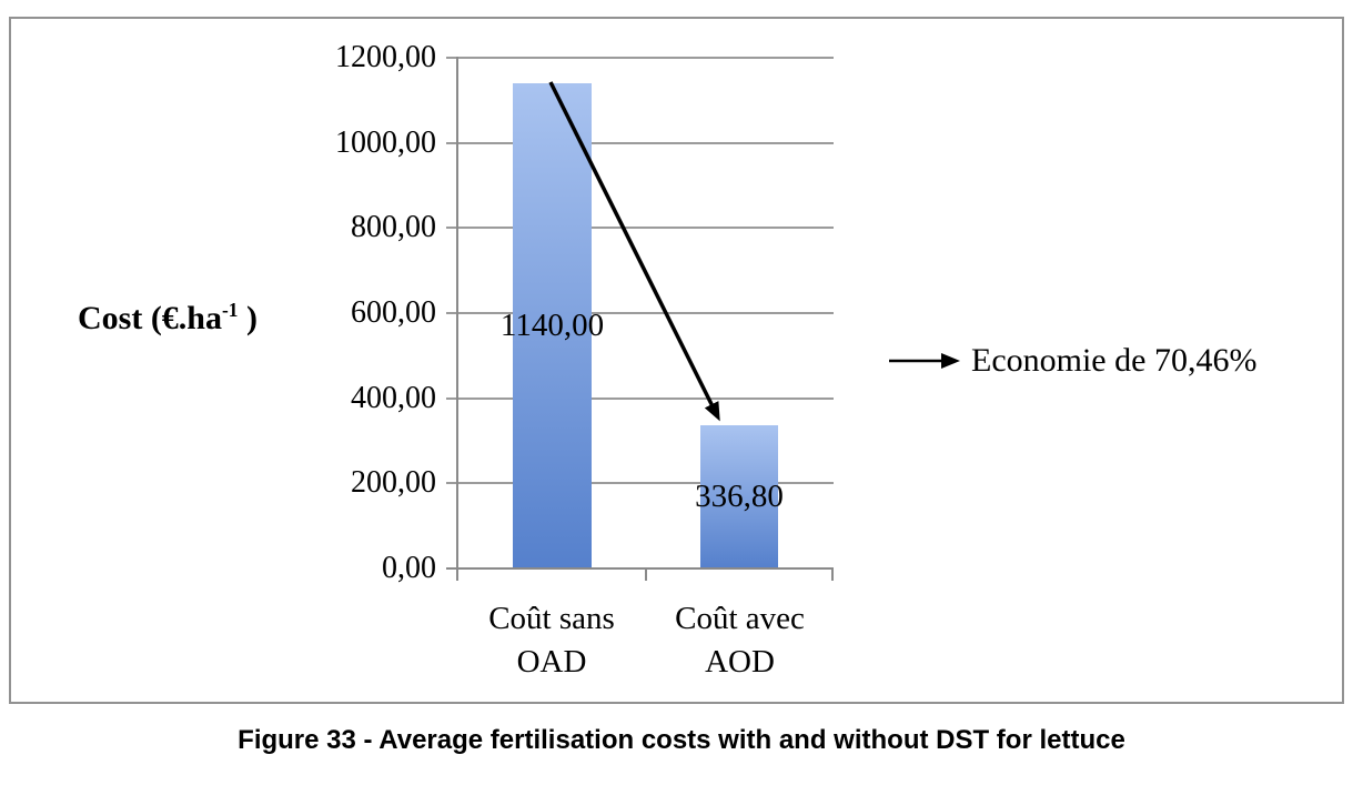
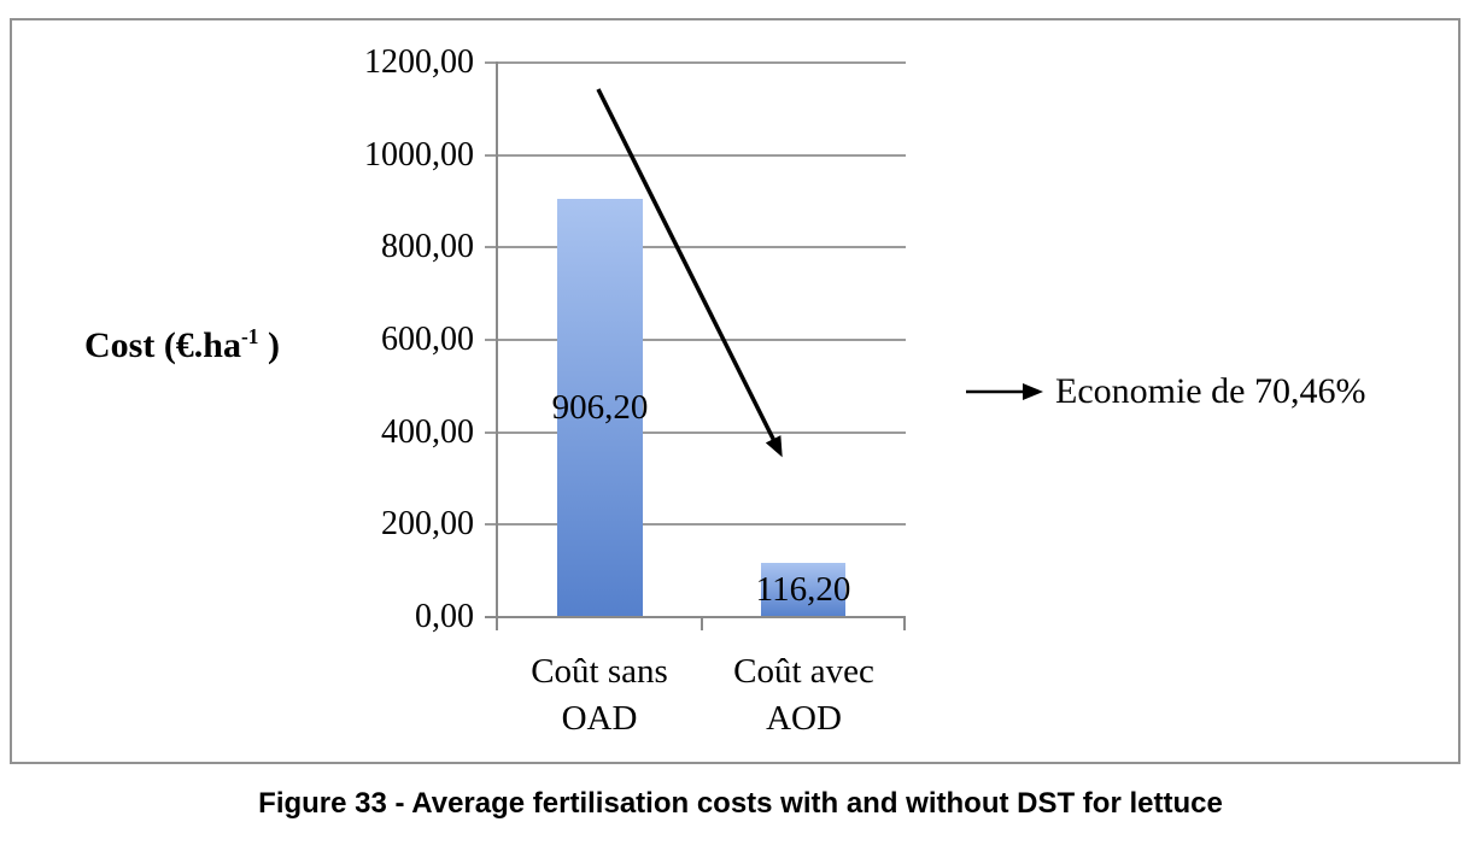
Coût sans OAD: 1140,00 -> 906,20
Coût avec AOD: 336,80 -> 116,20
